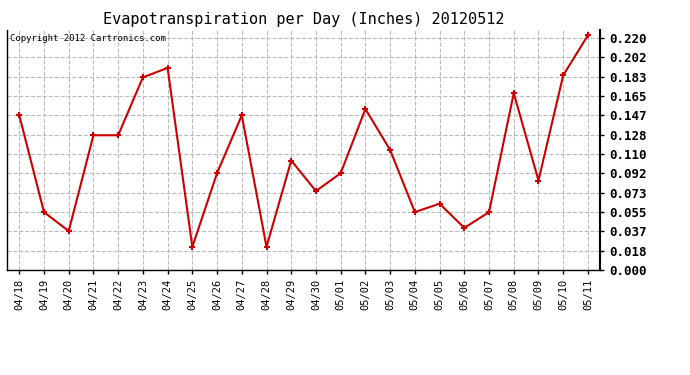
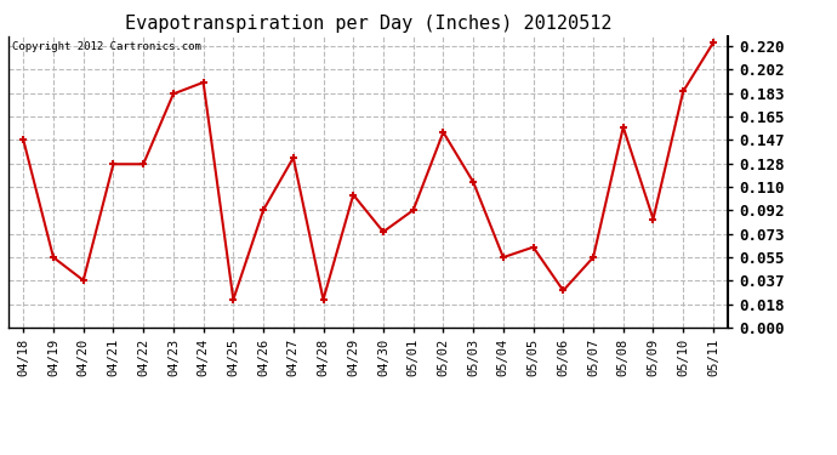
04/27: 0.147 -> 0.133
05/06: 0.040 -> 0.029
05/08: 0.168 -> 0.157
